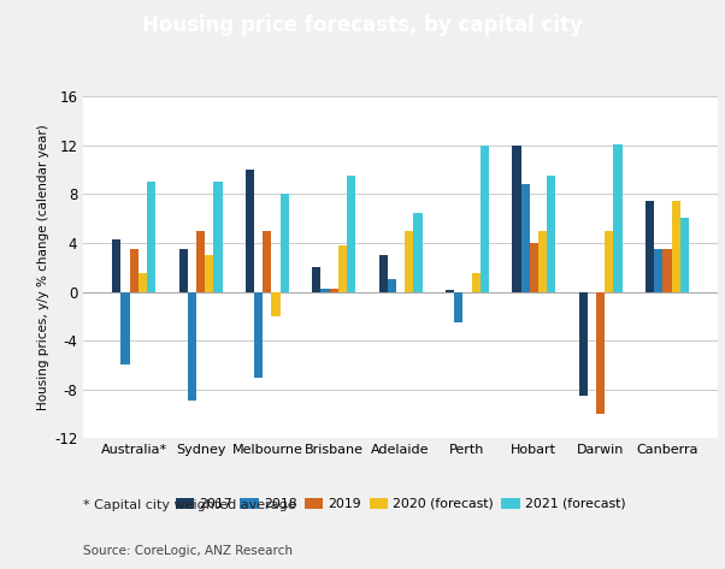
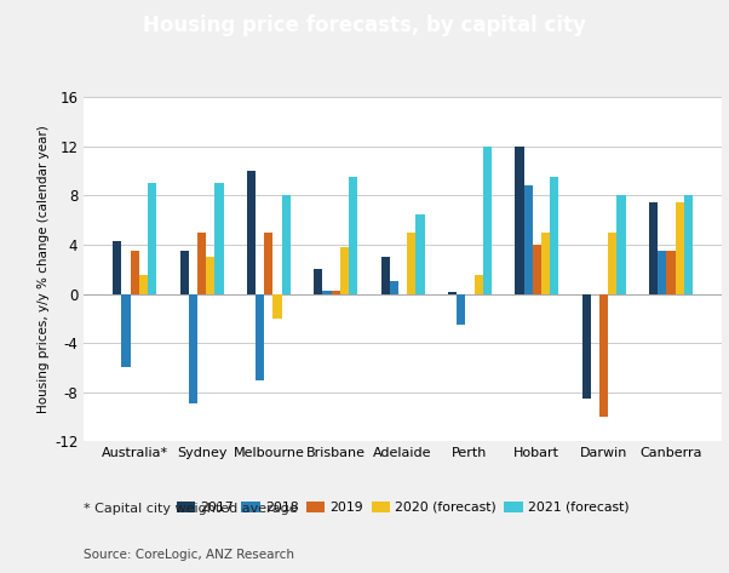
2021 (forecast)/Darwin: 12.1 -> 8.0
2021 (forecast)/Canberra: 6.1 -> 8.0
